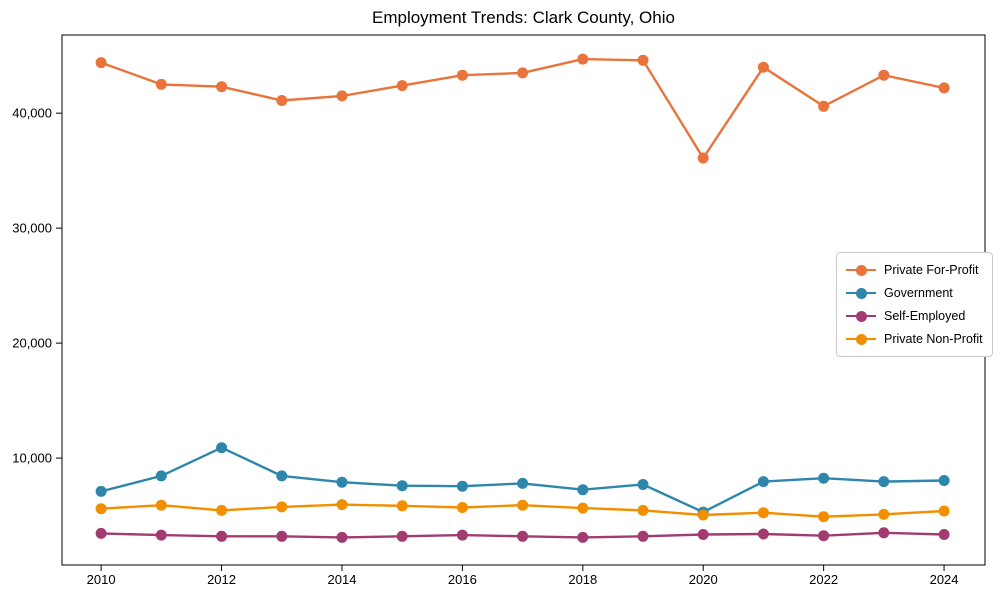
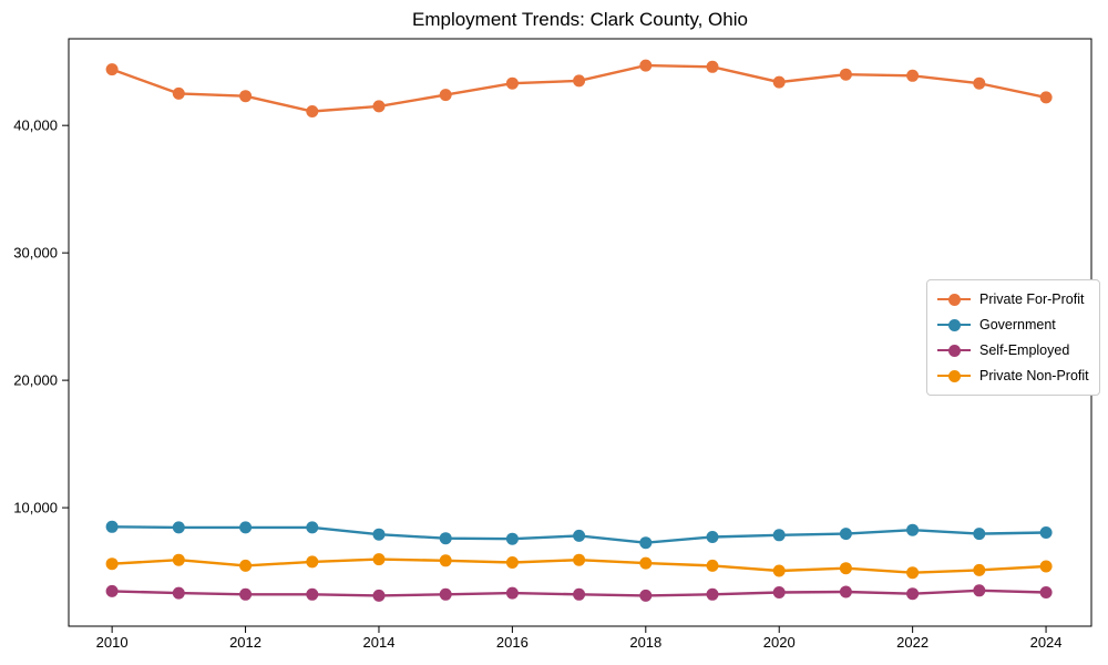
Government/2010: 7100 -> 8500
Government/2012: 10900 -> 8400
Private For-Profit/2020: 36100 -> 43400
Government/2020: 5300 -> 7800
Private For-Profit/2022: 40600 -> 43900
